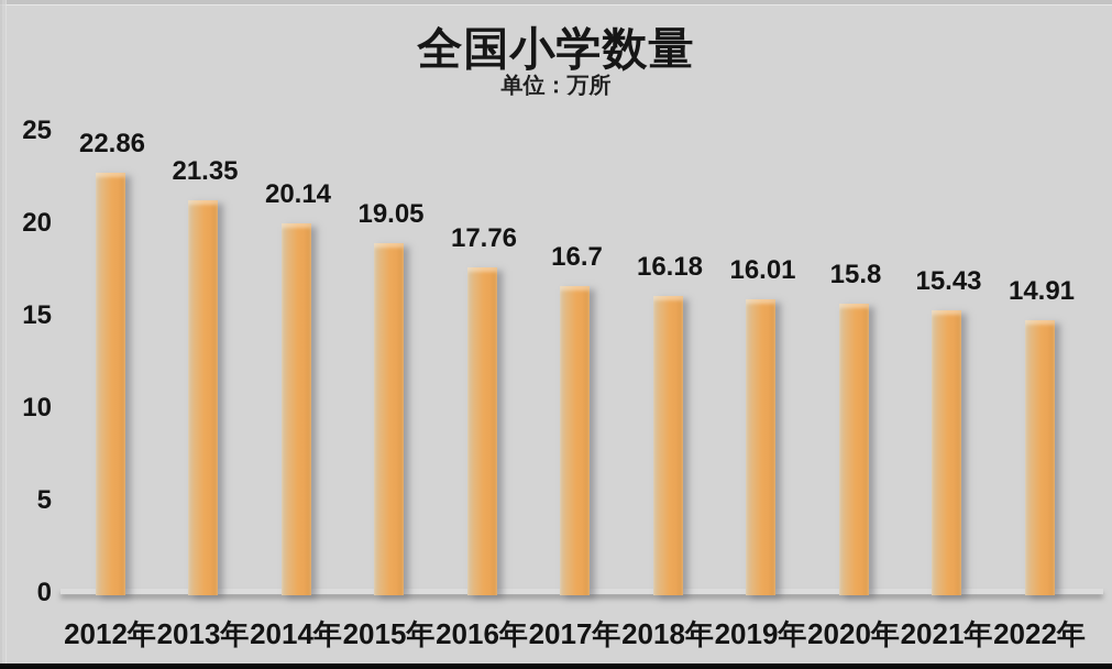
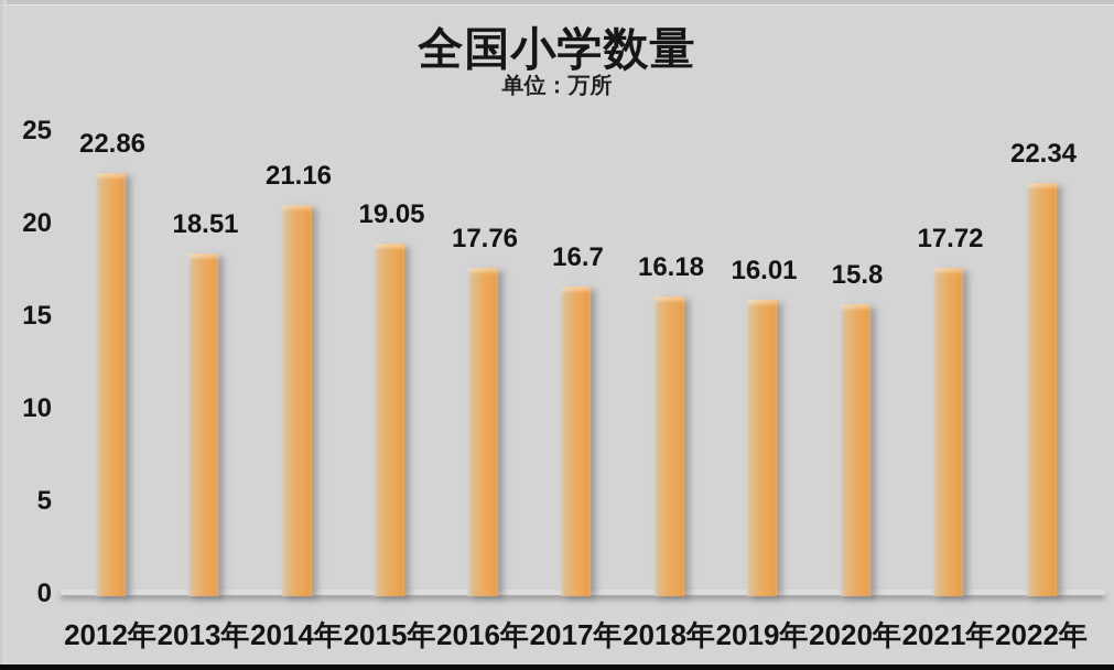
2013年: 21.35 -> 18.51
2014年: 20.14 -> 21.16
2021年: 15.43 -> 17.72
2022年: 14.91 -> 22.34
